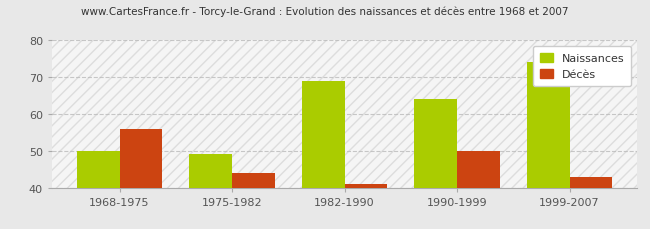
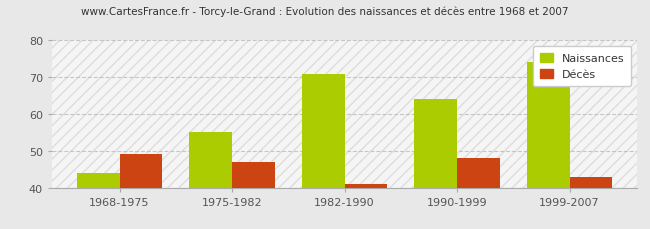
Naissances/1968-1975: 50 -> 44
Décès/1968-1975: 56 -> 49
Naissances/1975-1982: 49 -> 55
Décès/1975-1982: 44 -> 47
Naissances/1982-1990: 69 -> 71
Décès/1990-1999: 50 -> 48
